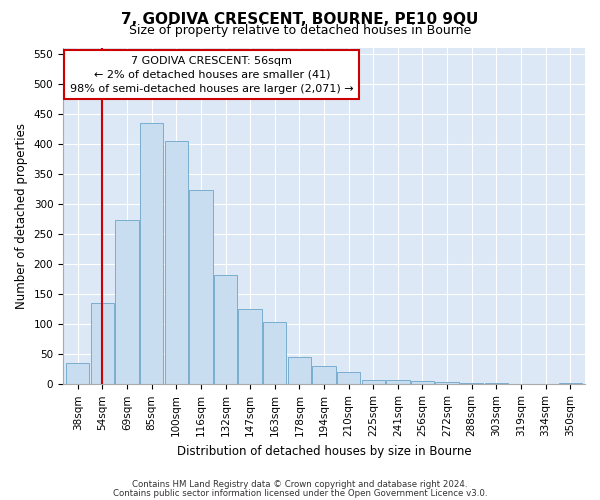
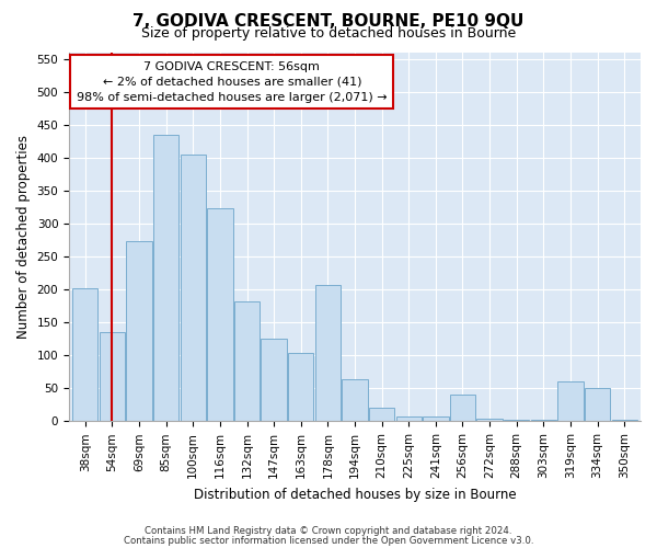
38sqm: 35 -> 202
178sqm: 45 -> 206
194sqm: 30 -> 64
256sqm: 5 -> 40
319sqm: 1 -> 60
334sqm: 1 -> 50
